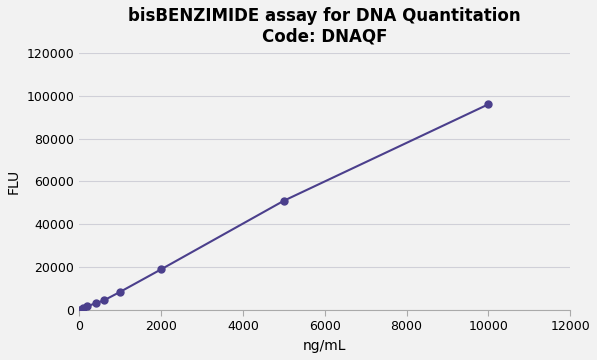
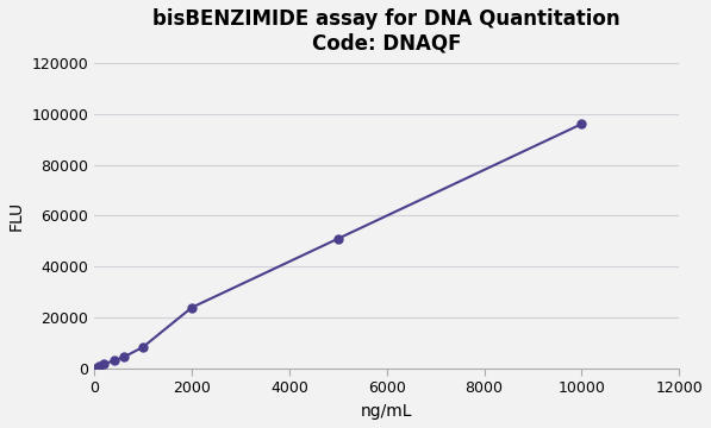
2000: 19000 -> 24000
